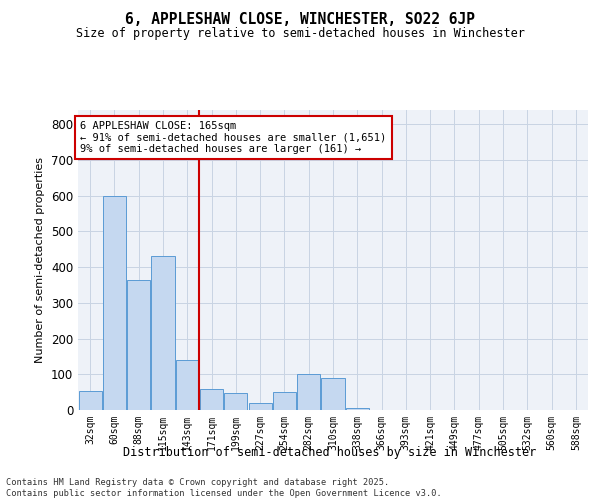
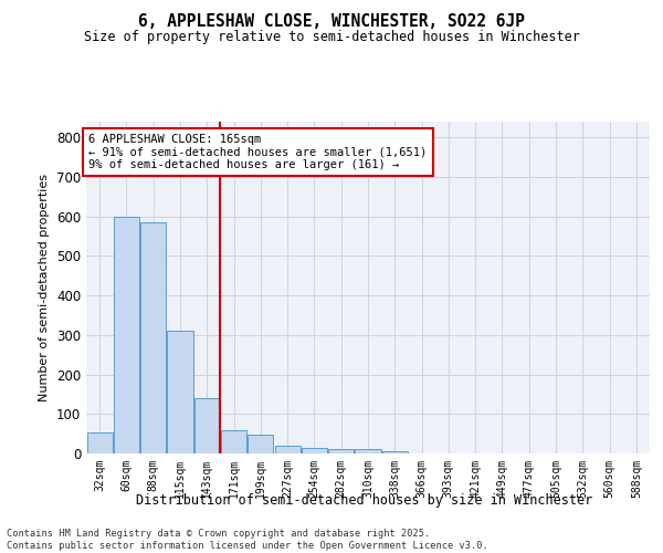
88sqm: 365 -> 585
115sqm: 430 -> 312
254sqm: 50 -> 15
282sqm: 100 -> 10
310sqm: 90 -> 10
